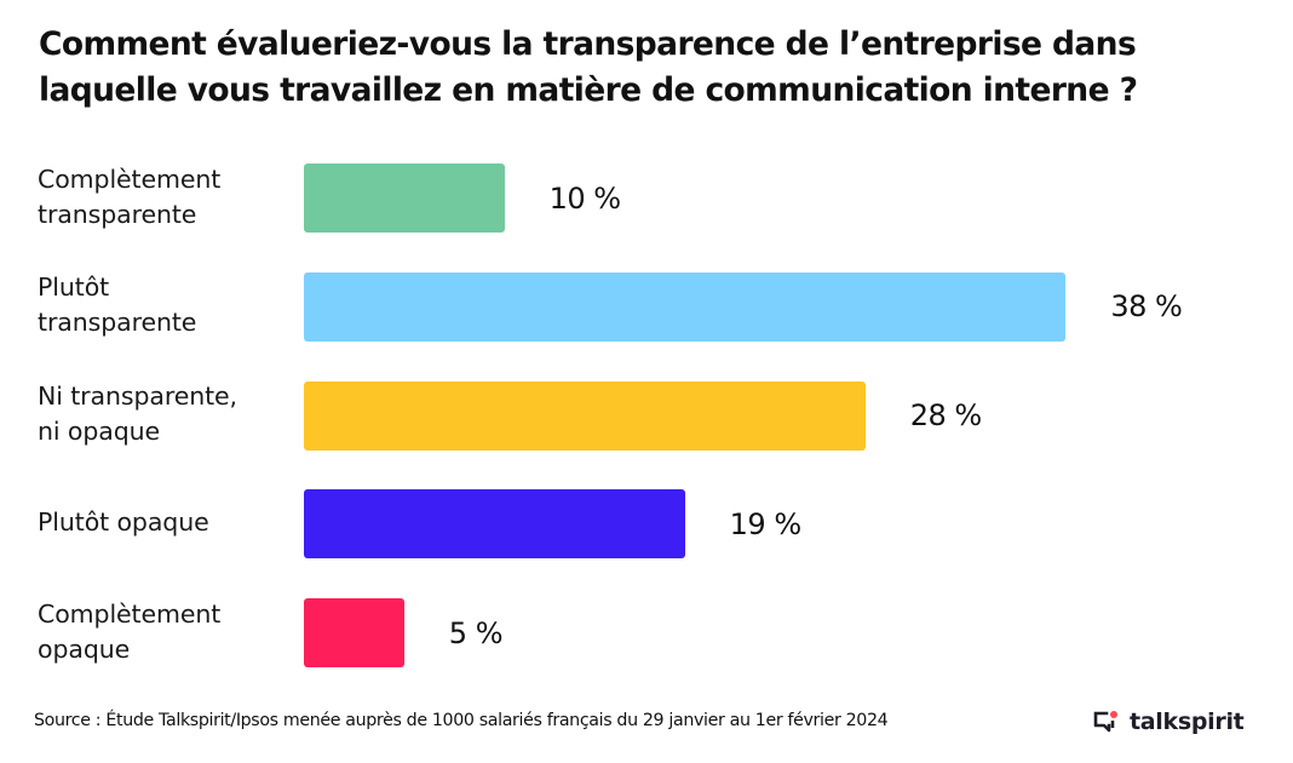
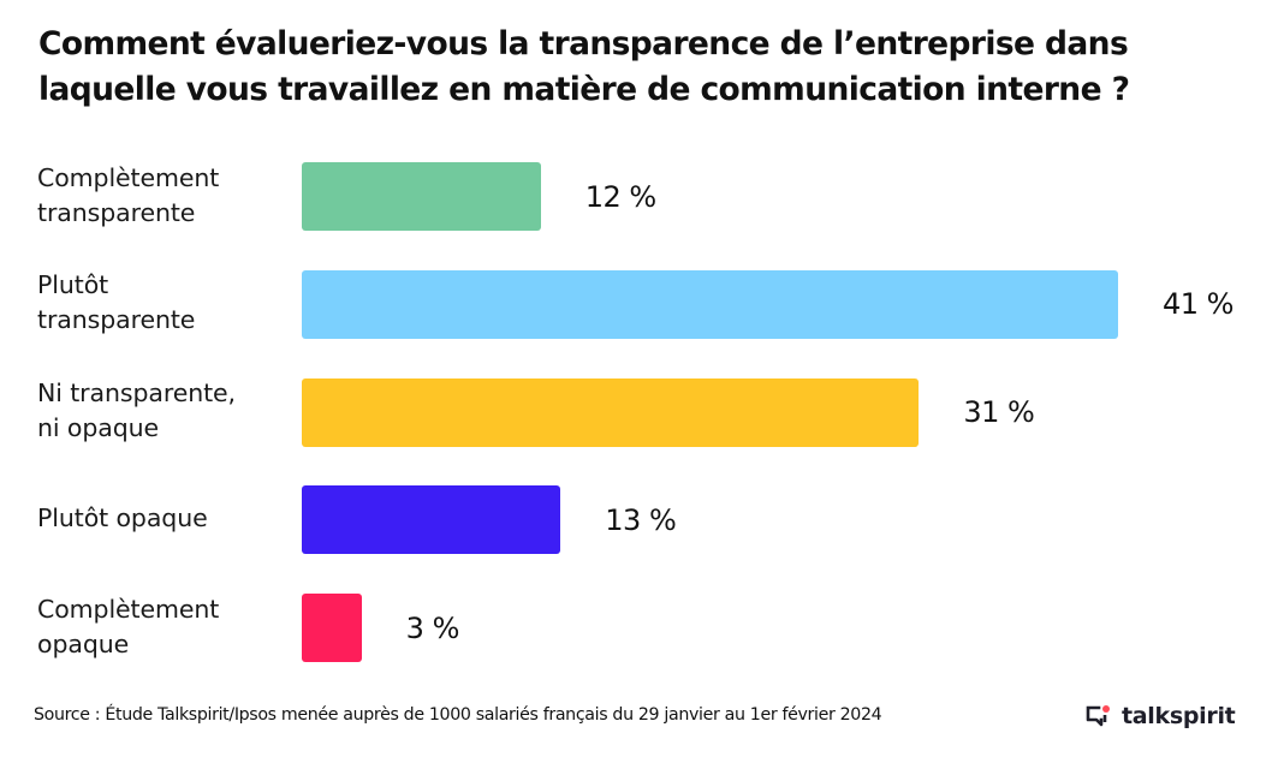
Complètement transparente: 10 -> 12
Plutôt transparente: 38 -> 41
Ni transparente, ni opaque: 28 -> 31
Plutôt opaque: 19 -> 13
Complètement opaque: 5 -> 3
